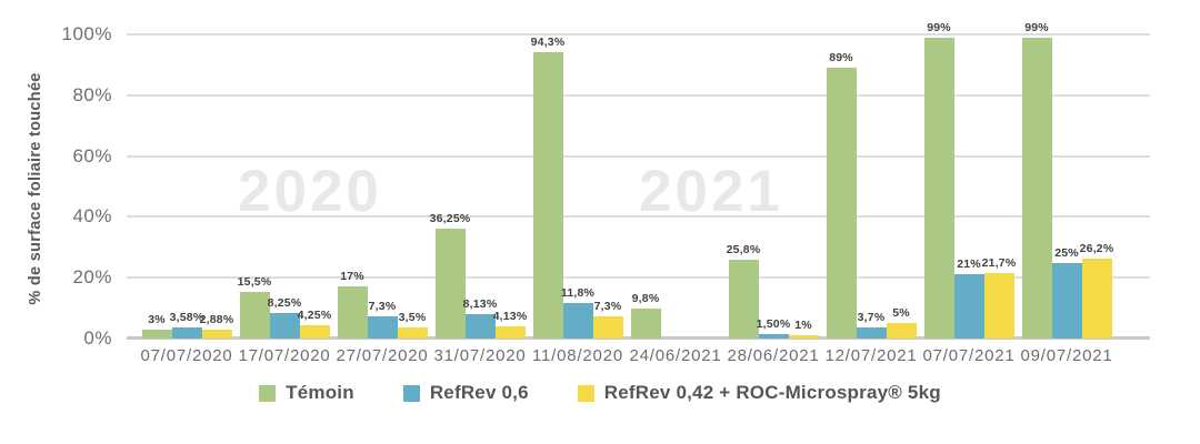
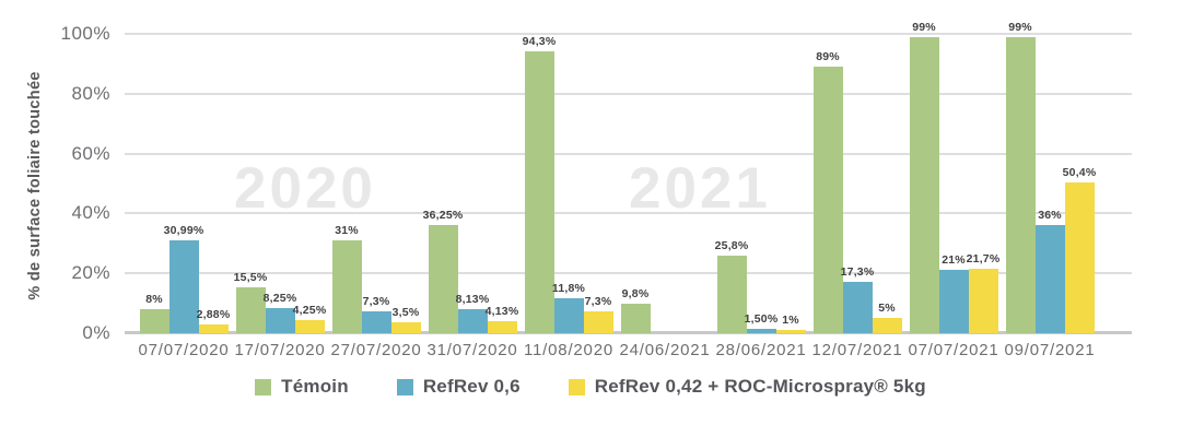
Témoin/07/07/2020: 3% -> 8%
RefRev 0,6/07/07/2020: 3,58% -> 30,99%
Témoin/27/07/2020: 17% -> 31%
RefRev 0,6/12/07/2021: 3,7% -> 17,3%
RefRev 0,6/09/07/2021: 25% -> 36%
RefRev 0,42 + ROC-Microspray® 5kg/09/07/2021: 26,2% -> 50,4%
